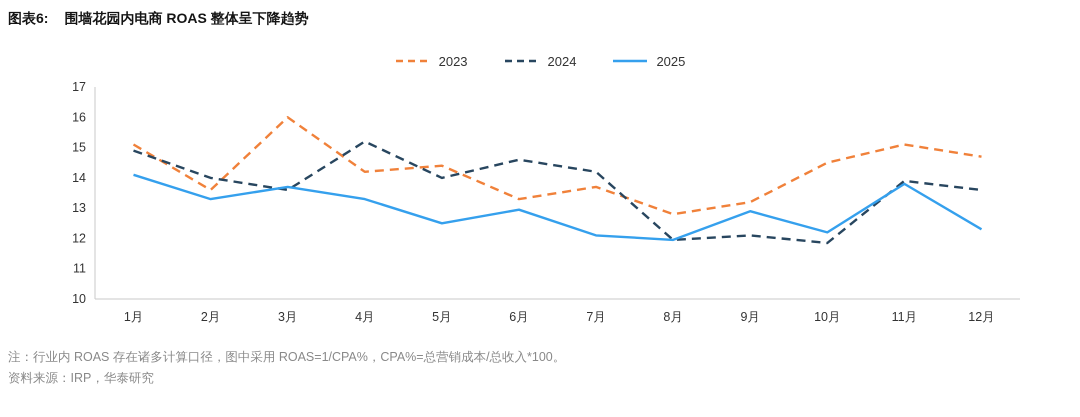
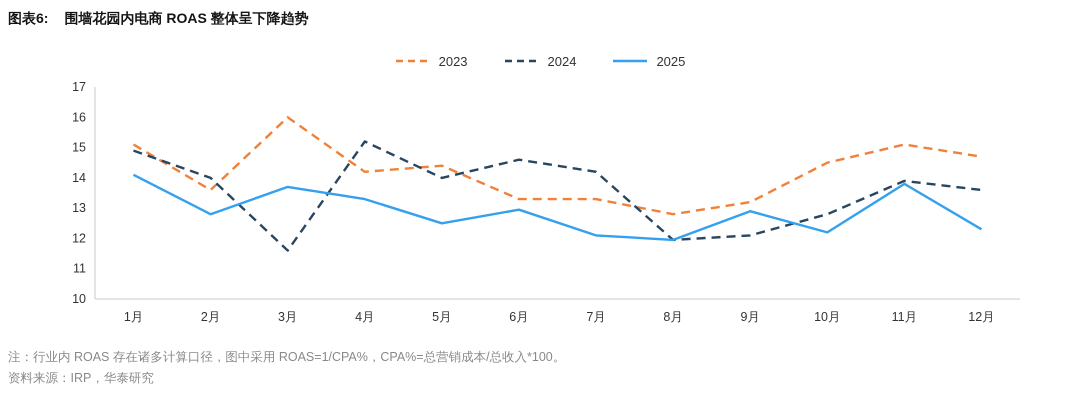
2025/2月: 13.3 -> 12.8
2024/3月: 13.6 -> 11.6
2023/7月: 13.7 -> 13.3
2024/10月: 11.8 -> 12.8
